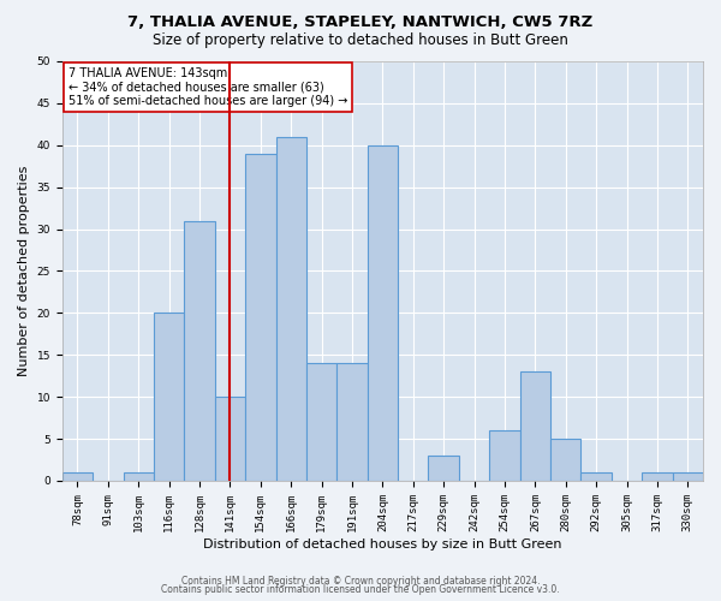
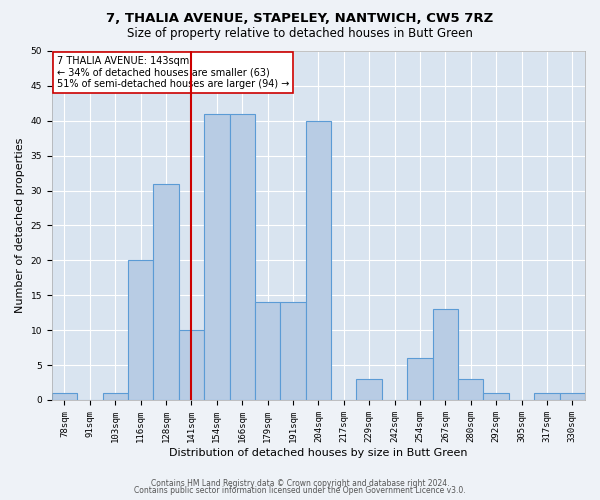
154sqm: 39 -> 41
280sqm: 5 -> 3
